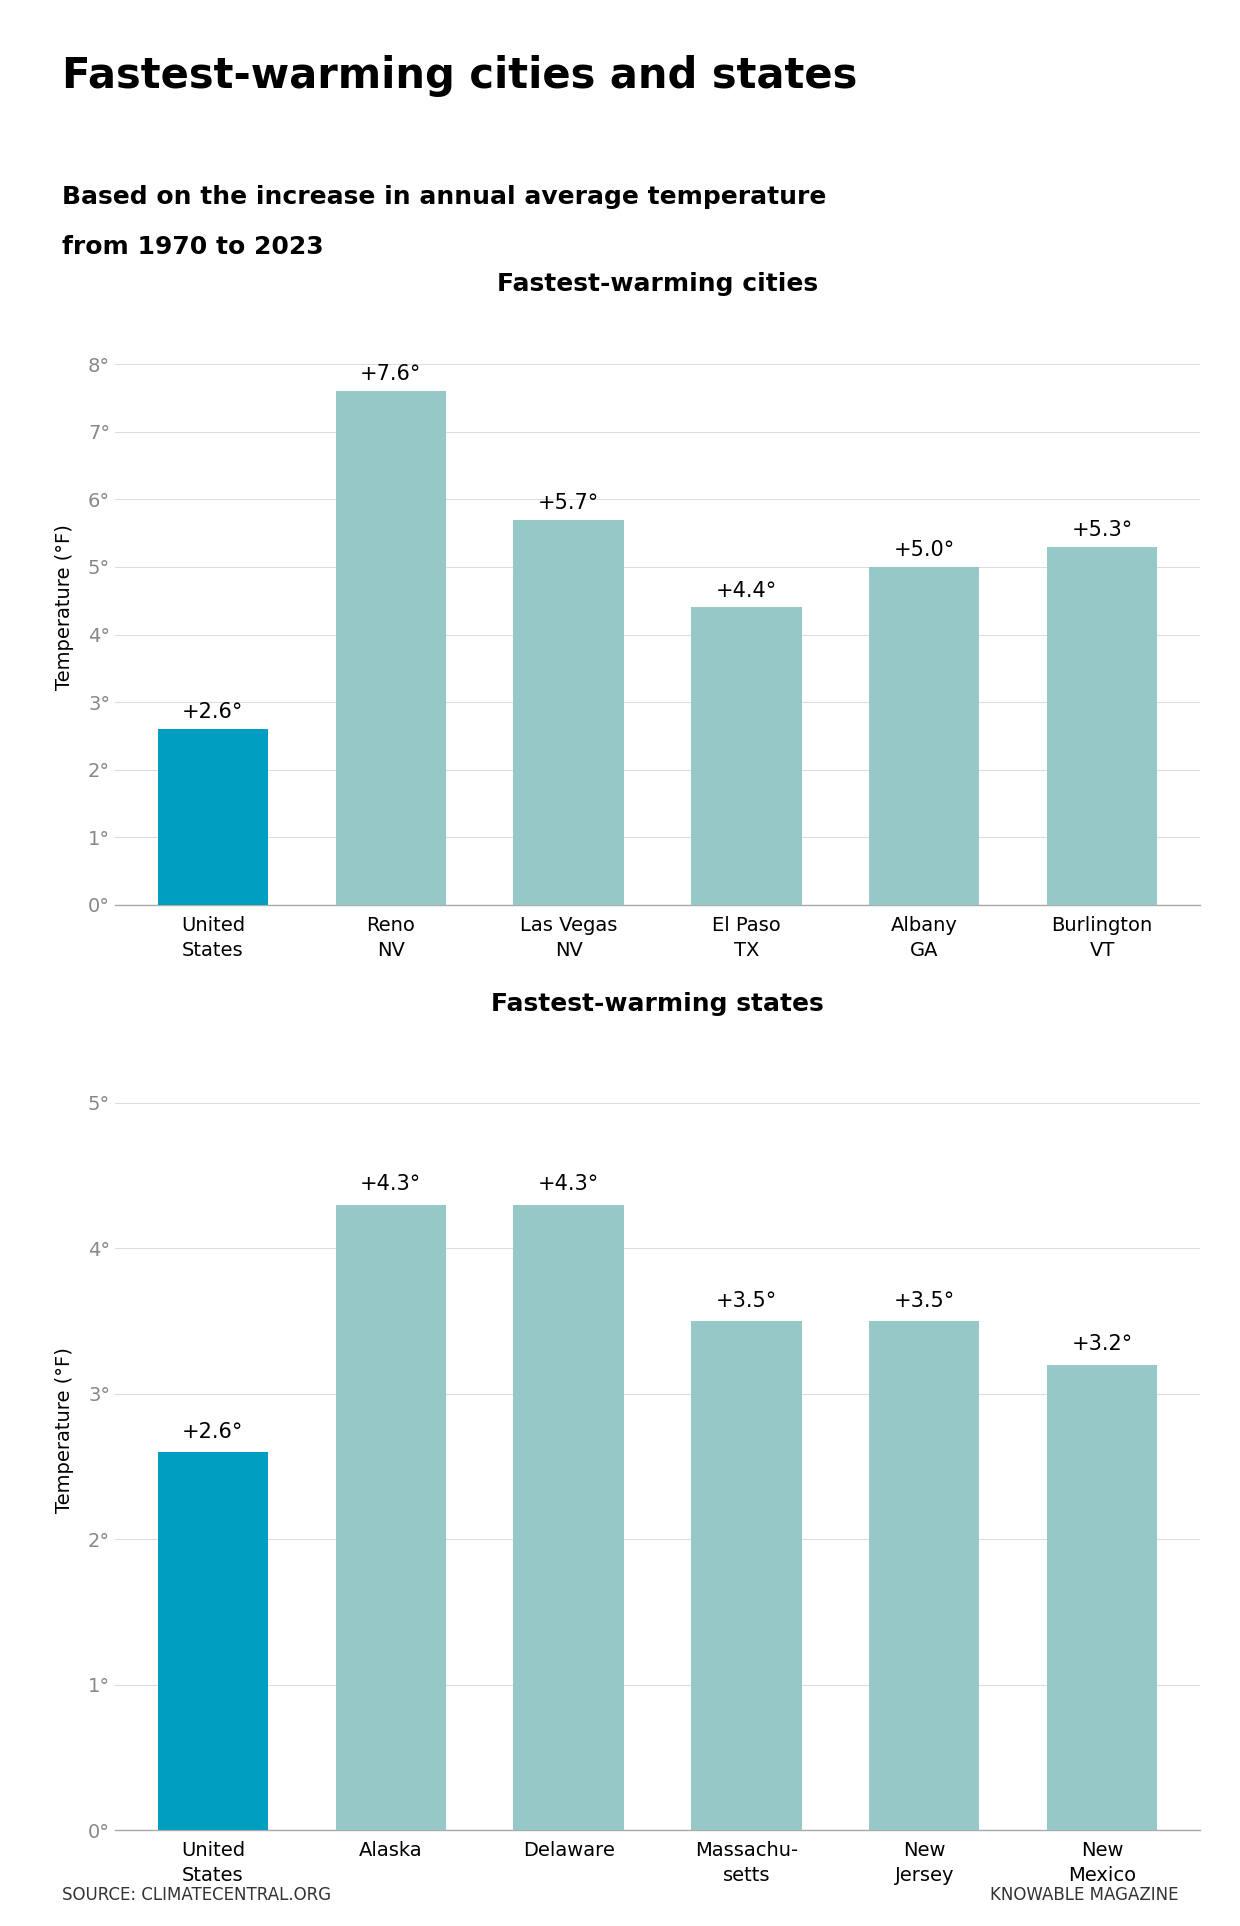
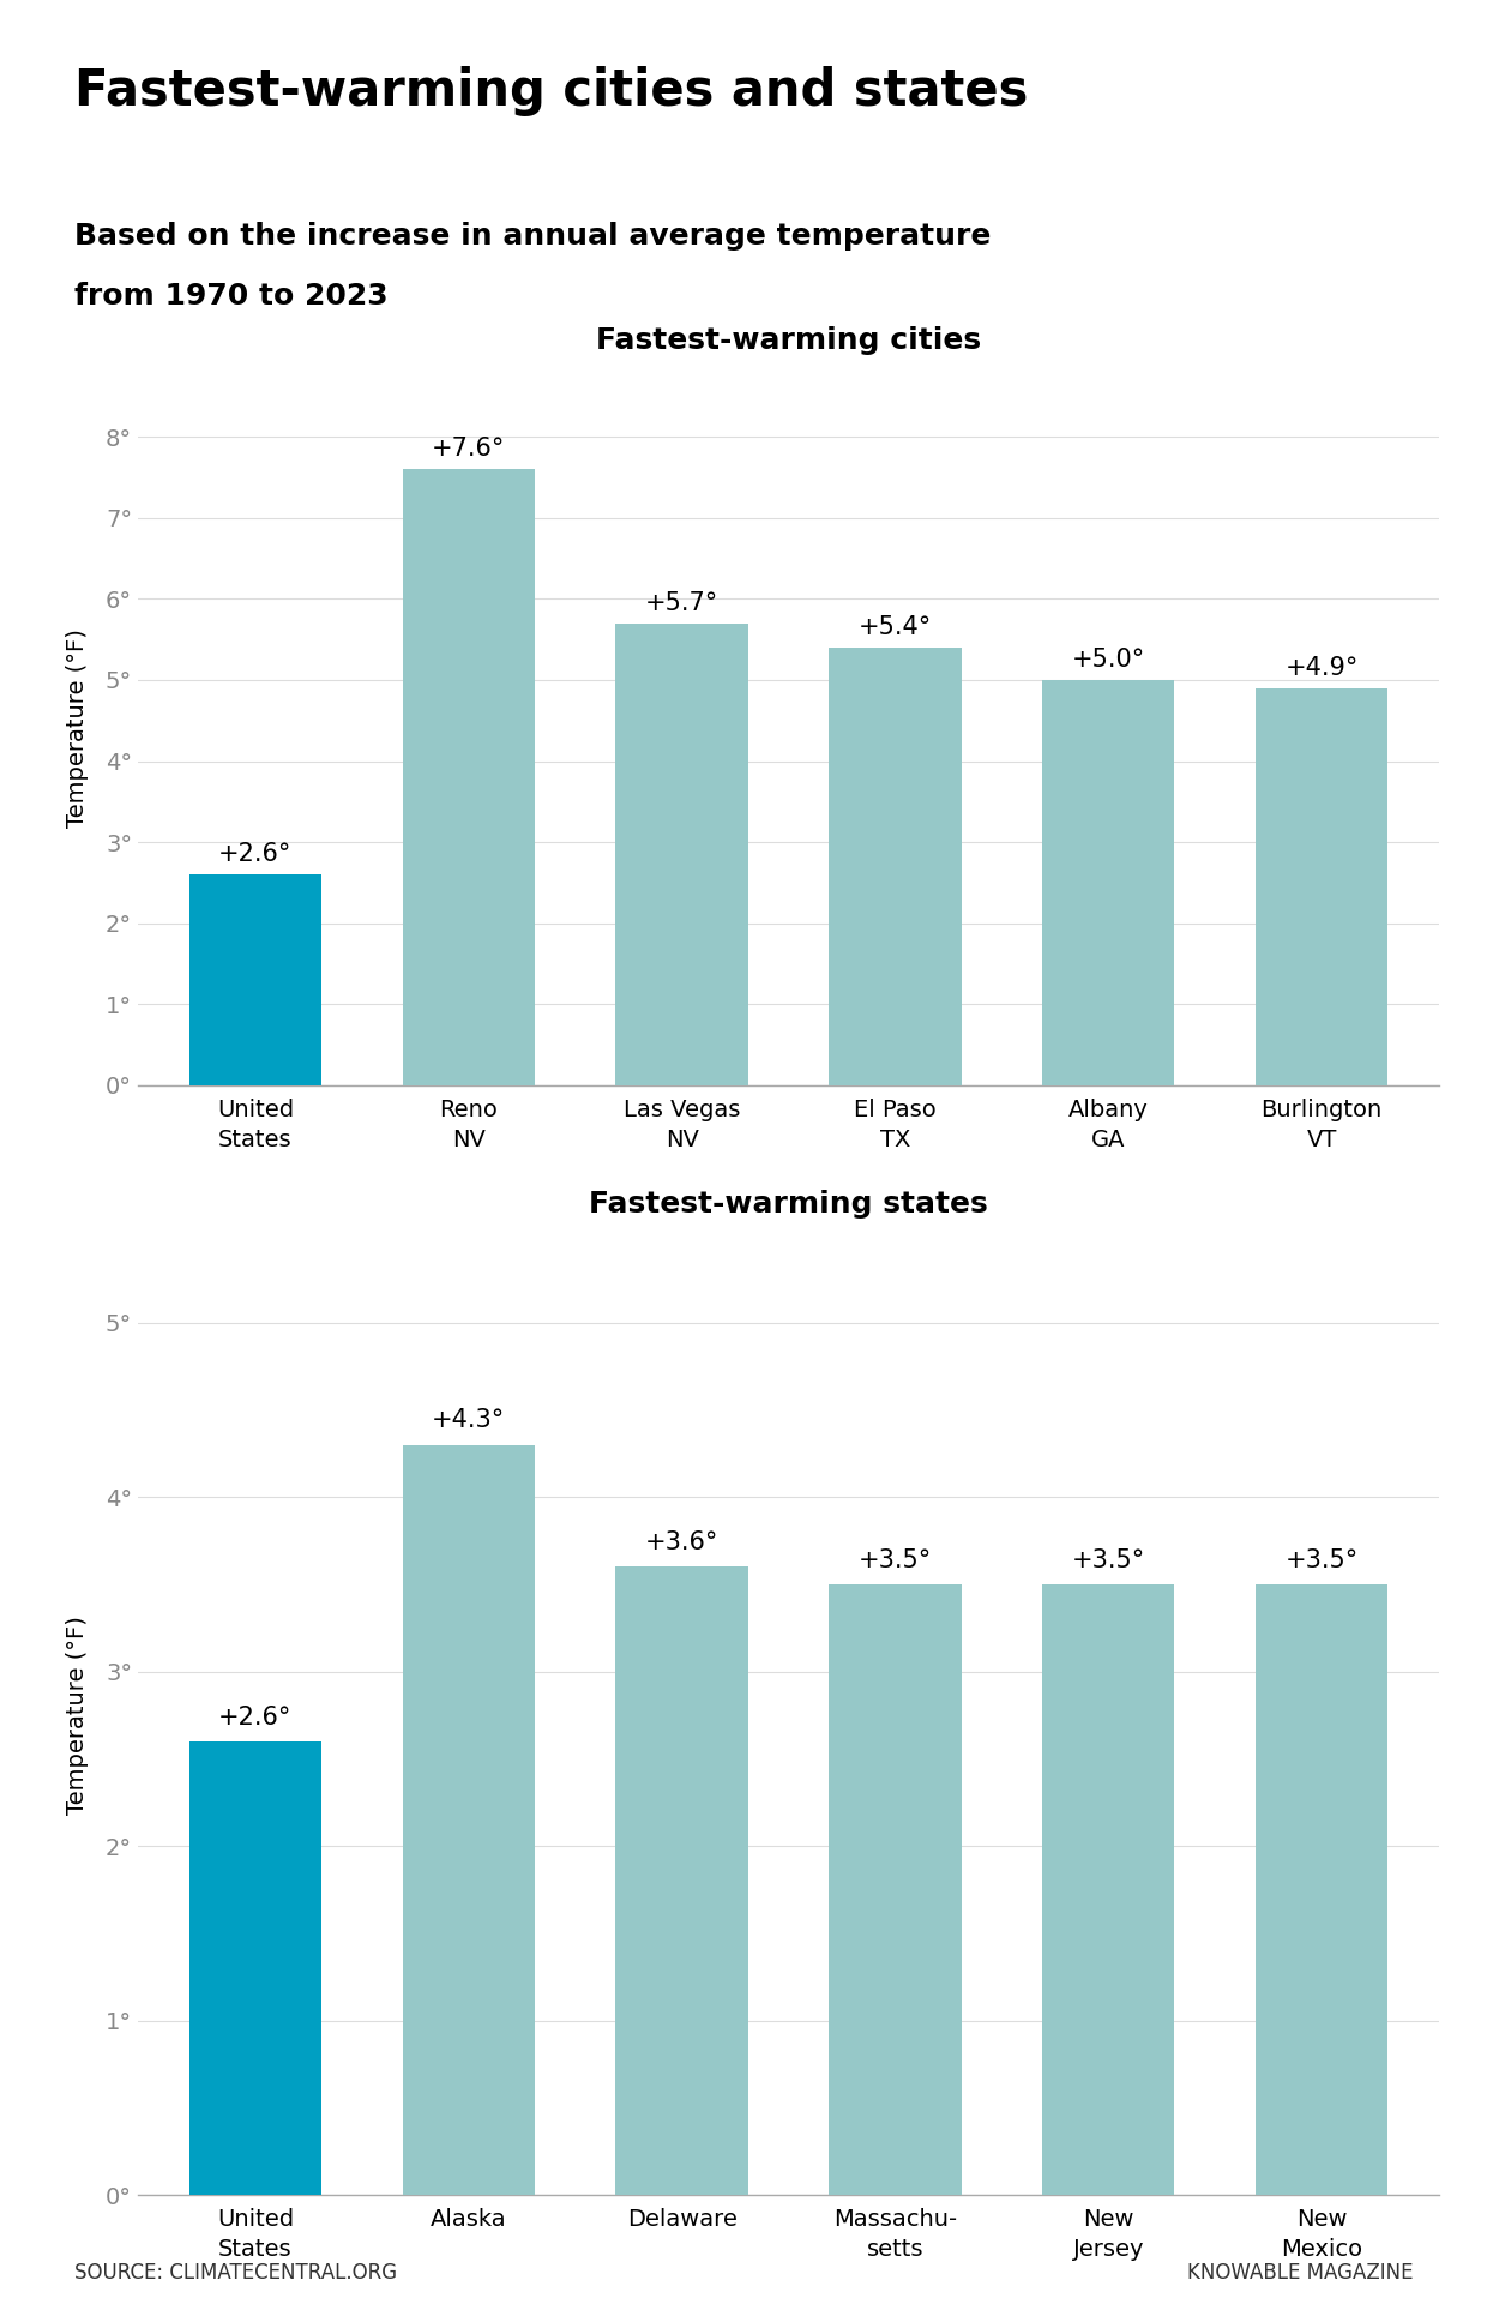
Fastest-warming cities/El Paso TX: +4.4° -> +5.4°
Fastest-warming cities/Burlington VT: +5.3° -> +4.9°
Fastest-warming states/Delaware: +4.3° -> +3.6°
Fastest-warming states/New Mexico: +3.2° -> +3.5°
